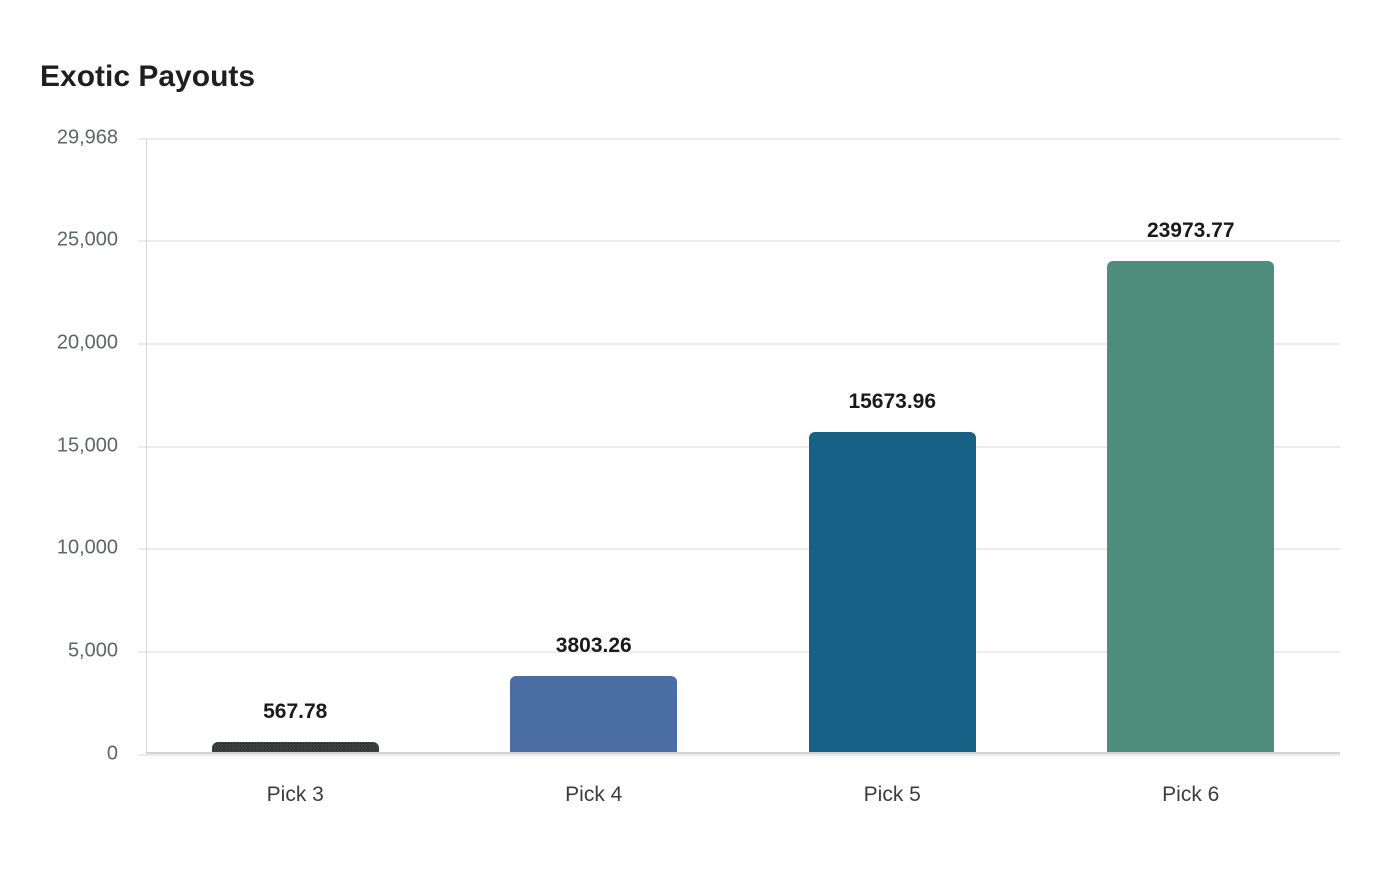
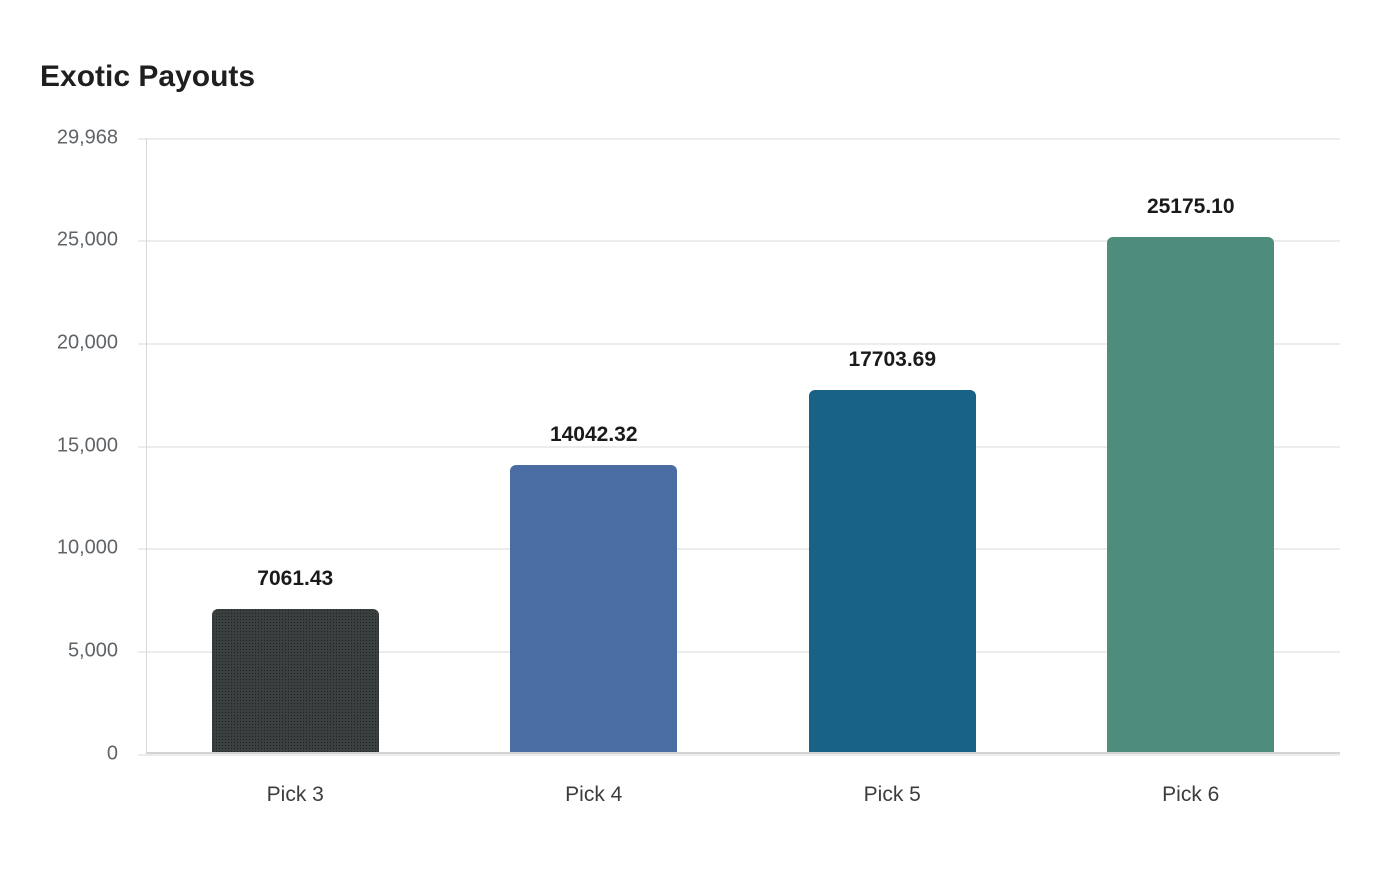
Pick 3: 567.78 -> 7061.43
Pick 4: 3803.26 -> 14042.32
Pick 5: 15673.96 -> 17703.69
Pick 6: 23973.77 -> 25175.10
